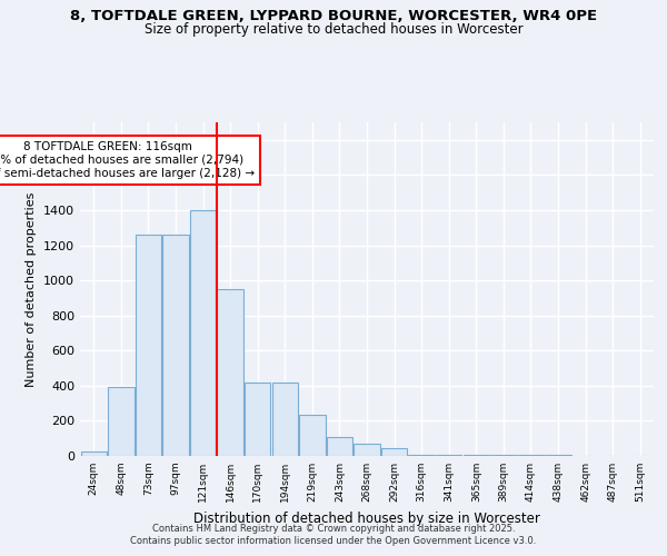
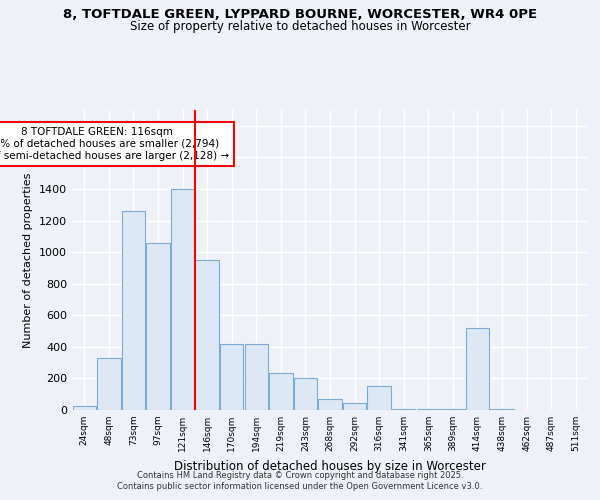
48sqm: 390 -> 330
97sqm: 1260 -> 1060
243sqm: 110 -> 200
316sqm: 0 -> 150
414sqm: 0 -> 520
